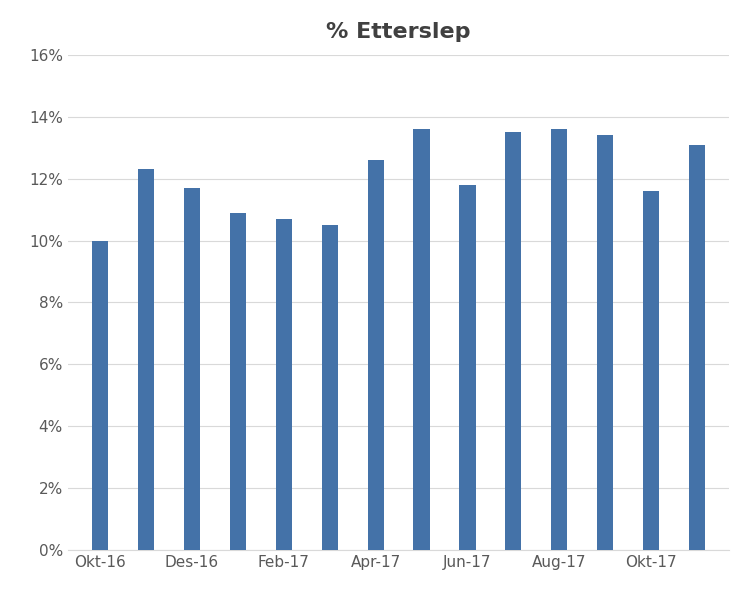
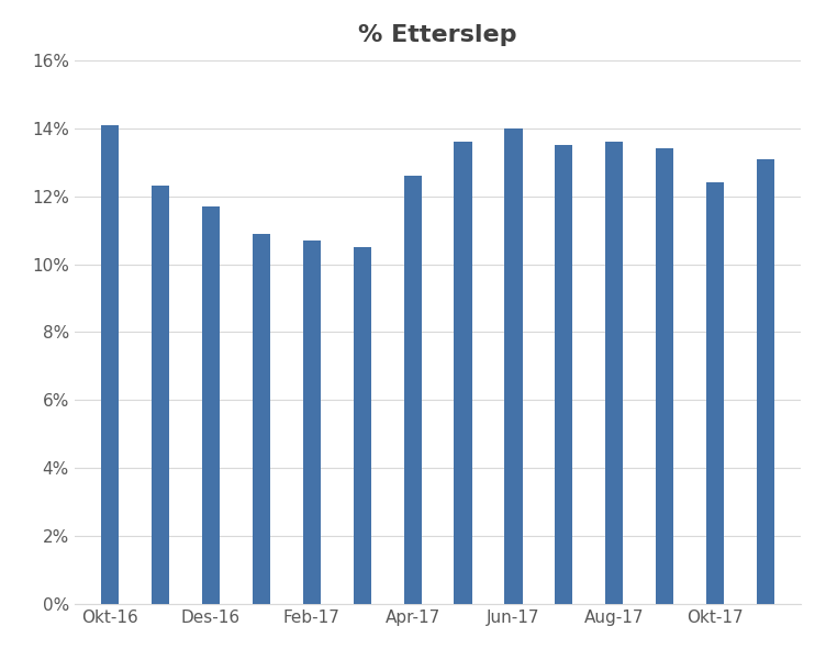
Okt-16: 10.0% -> 14.1%
Jun-17: 11.8% -> 14.0%
Okt-17: 11.6% -> 12.4%
